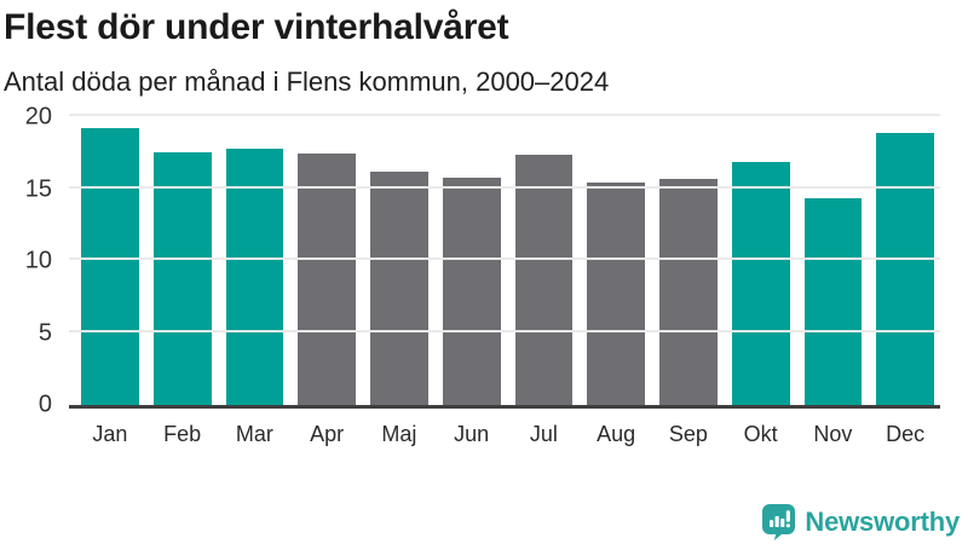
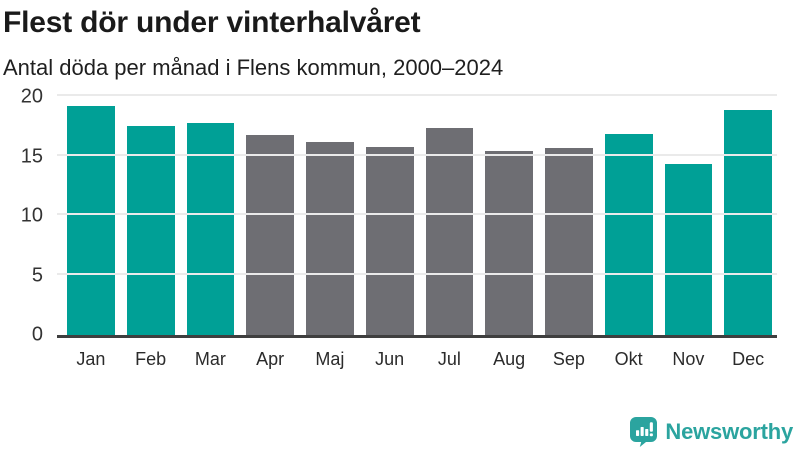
Apr: 17.5 -> 16.8
